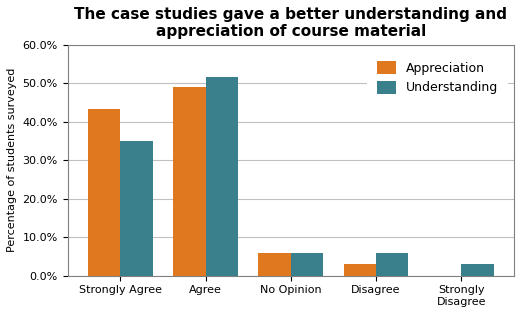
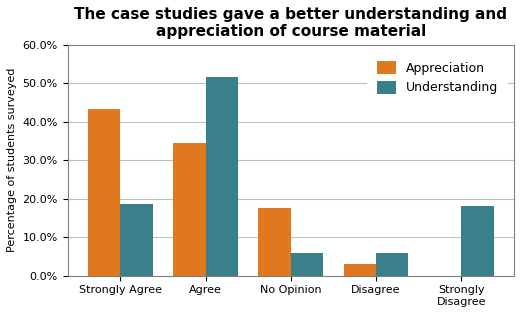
Understanding/Strongly Agree: 35.0% -> 18.5%
Appreciation/Agree: 49.0% -> 34.5%
Appreciation/No Opinion: 6.0% -> 17.5%
Understanding/Strongly Disagree: 3.0% -> 18.0%
